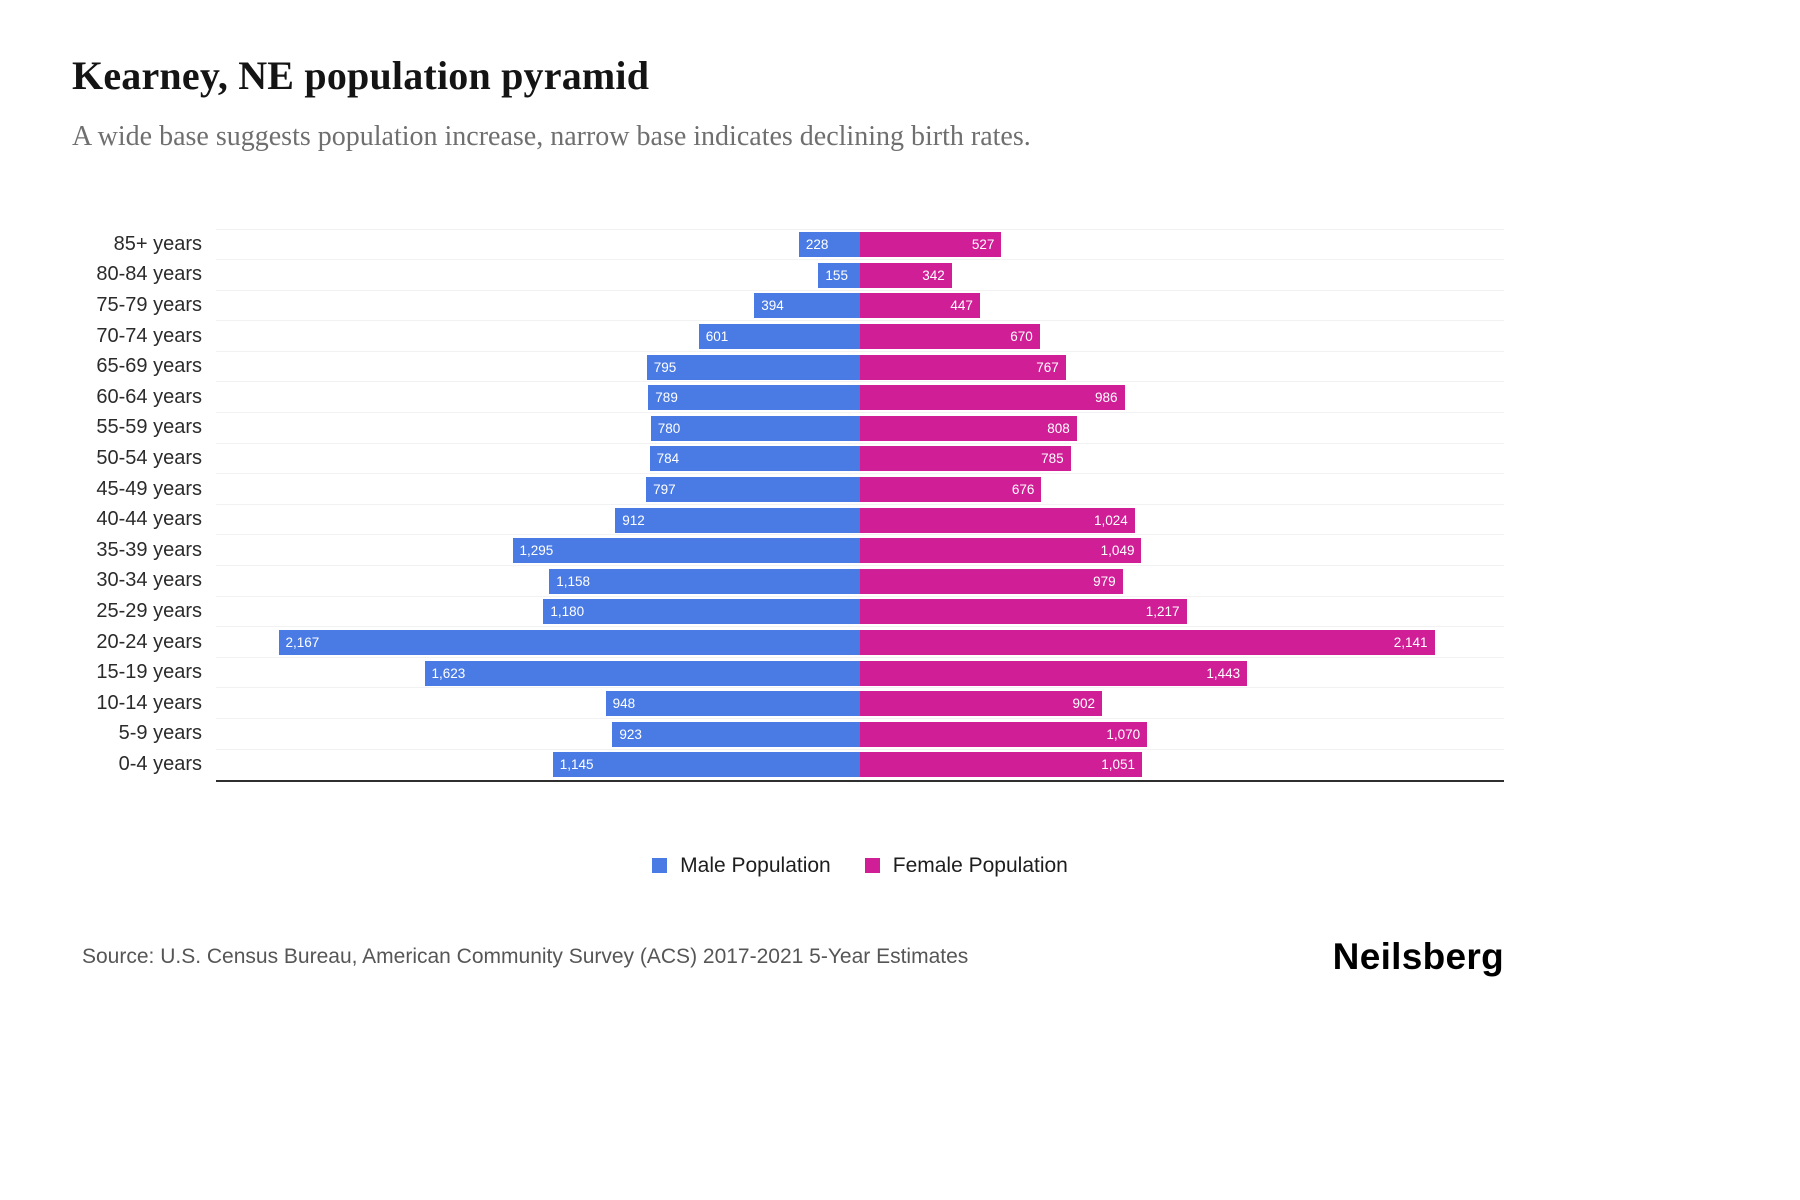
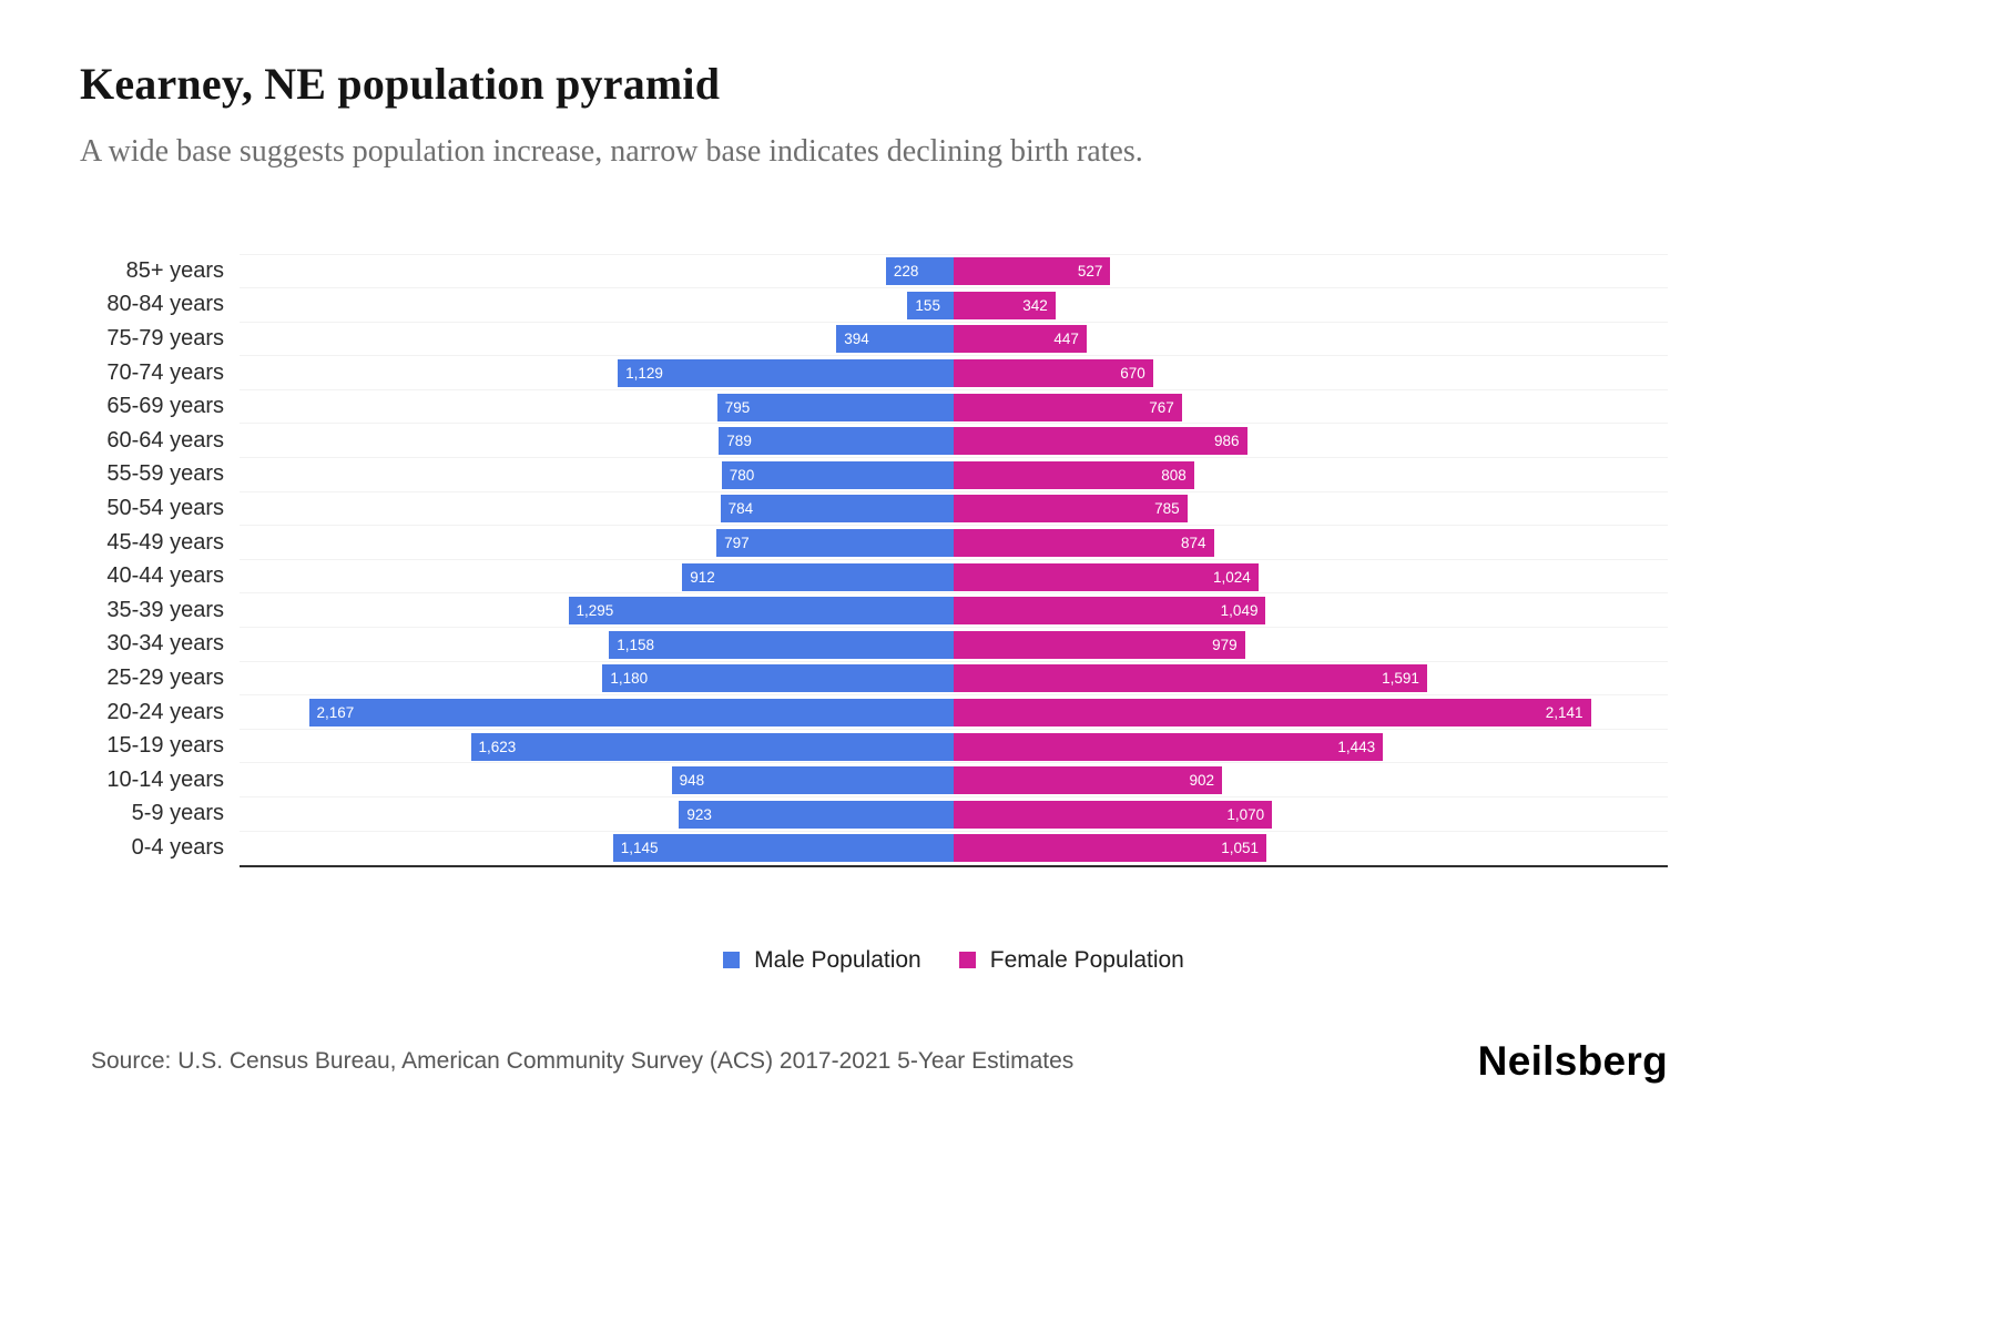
Male Population/70-74 years: 601 -> 1,129
Female Population/45-49 years: 676 -> 874
Female Population/25-29 years: 1,217 -> 1,591
